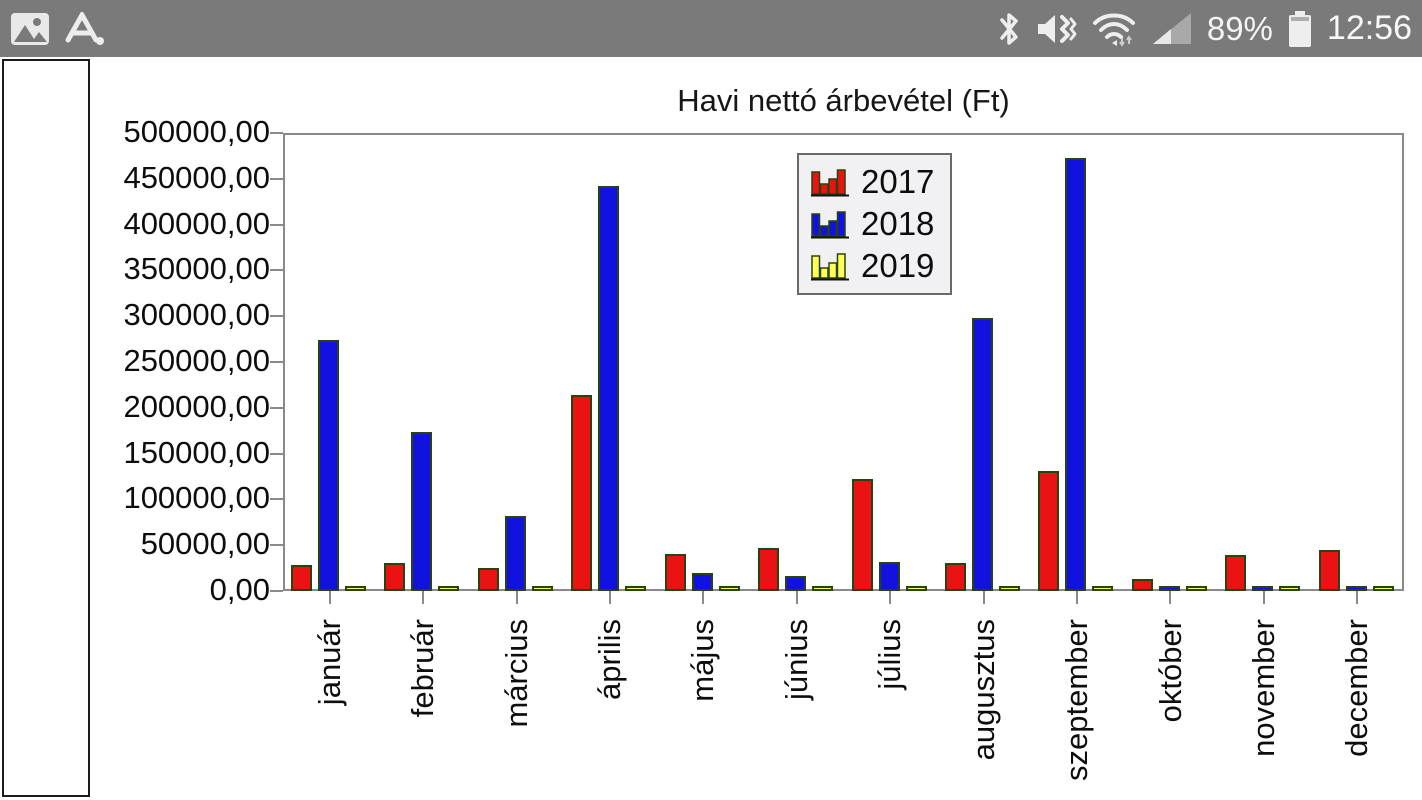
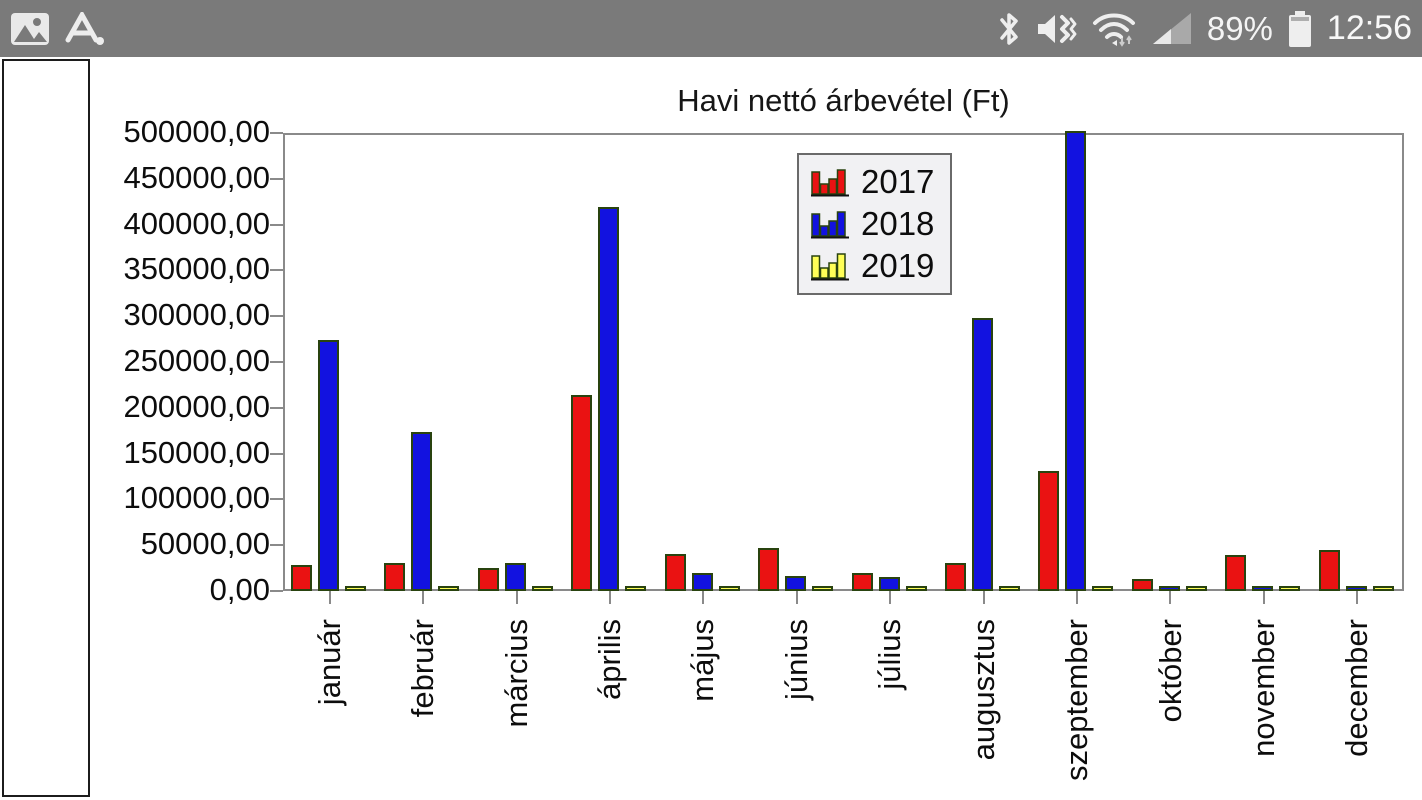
2018/március: 80000 -> 30000
2018/április: 440000 -> 420000
2017/július: 120000 -> 20000
2018/július: 30000 -> 10000
2018/szeptember: 470000 -> 500000
